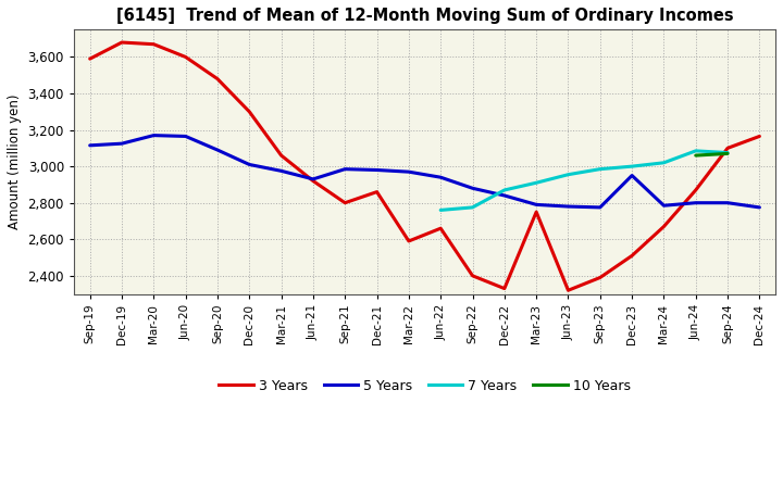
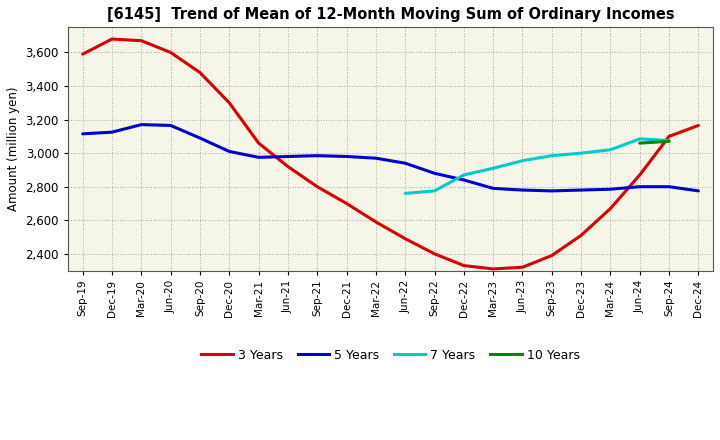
5 Years/Jun-21: 2,930 -> 2,980
3 Years/Dec-21: 2,860 -> 2,700
3 Years/Jun-22: 2,660 -> 2,490
3 Years/Mar-23: 2,750 -> 2,310
5 Years/Dec-23: 2,950 -> 2,780
